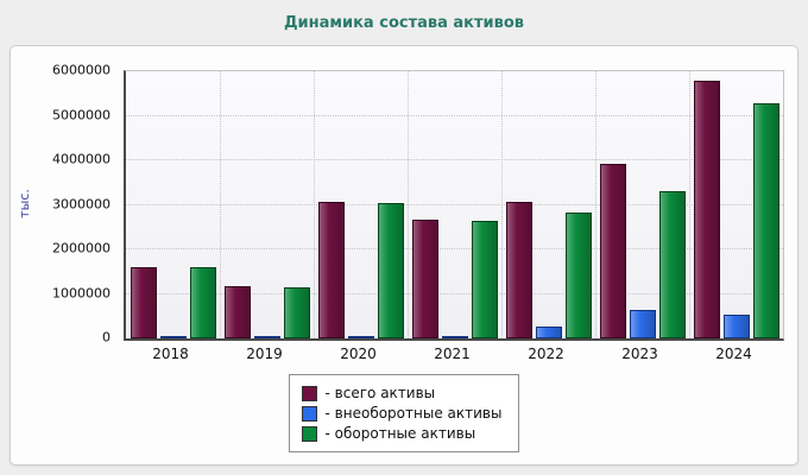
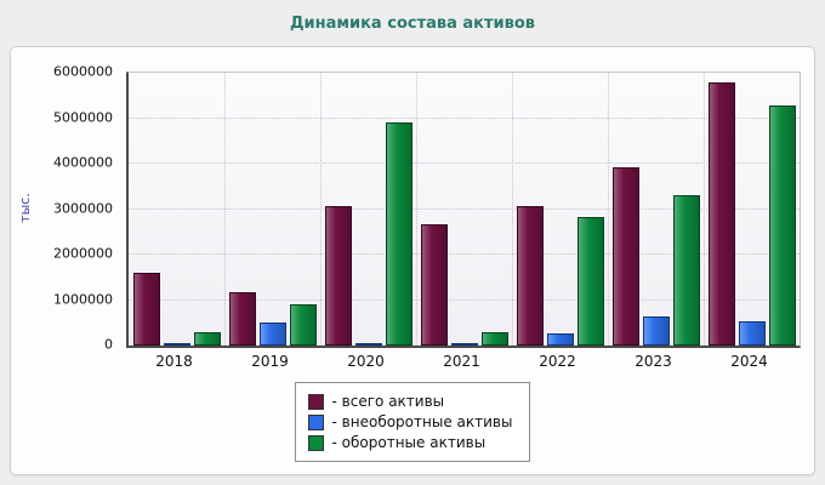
- оборотные активы/2018: 1600000 -> 300000
- внеоборотные активы/2019: 100000 -> 500000
- оборотные активы/2019: 1100000 -> 900000
- оборотные активы/2020: 3000000 -> 4900000
- оборотные активы/2021: 2600000 -> 300000
